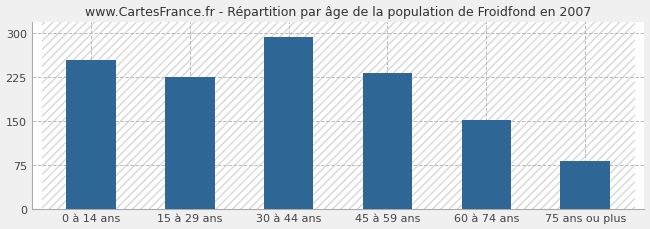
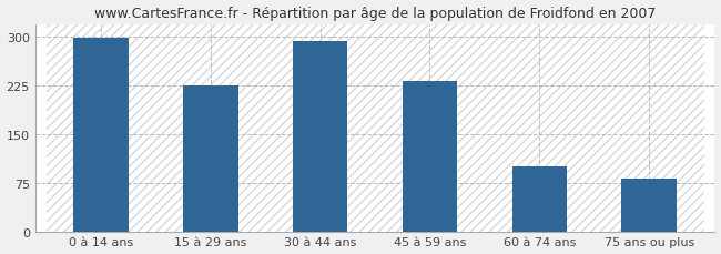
0 à 14 ans: 254 -> 298
60 à 74 ans: 152 -> 101
